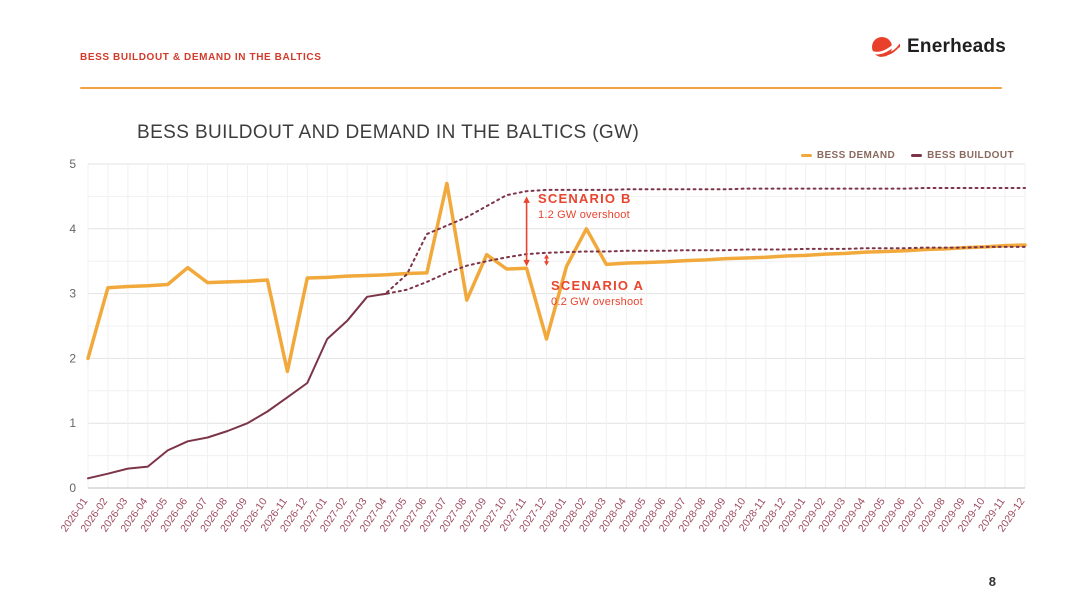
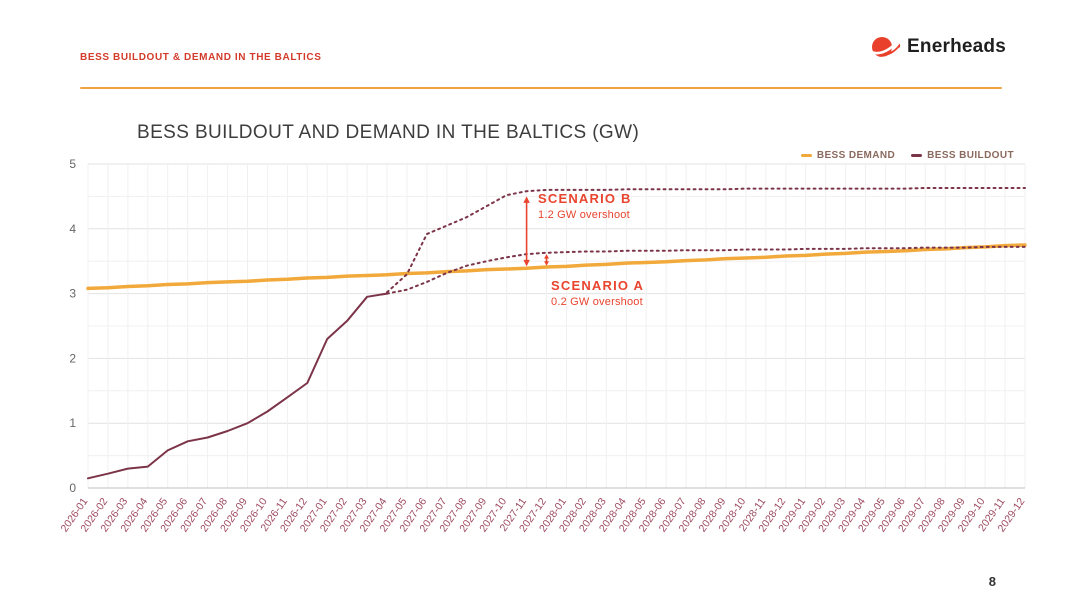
BESS DEMAND/2026-01: 2.0 -> 3.1
BESS DEMAND/2026-06: 3.4 -> 3.1
BESS DEMAND/2026-11: 1.8 -> 3.2
BESS DEMAND/2027-07: 4.7 -> 3.3
BESS DEMAND/2027-08: 2.9 -> 3.4
BESS DEMAND/2027-09: 3.6 -> 3.4
BESS DEMAND/2027-12: 2.3 -> 3.4
BESS DEMAND/2028-02: 4.0 -> 3.4
